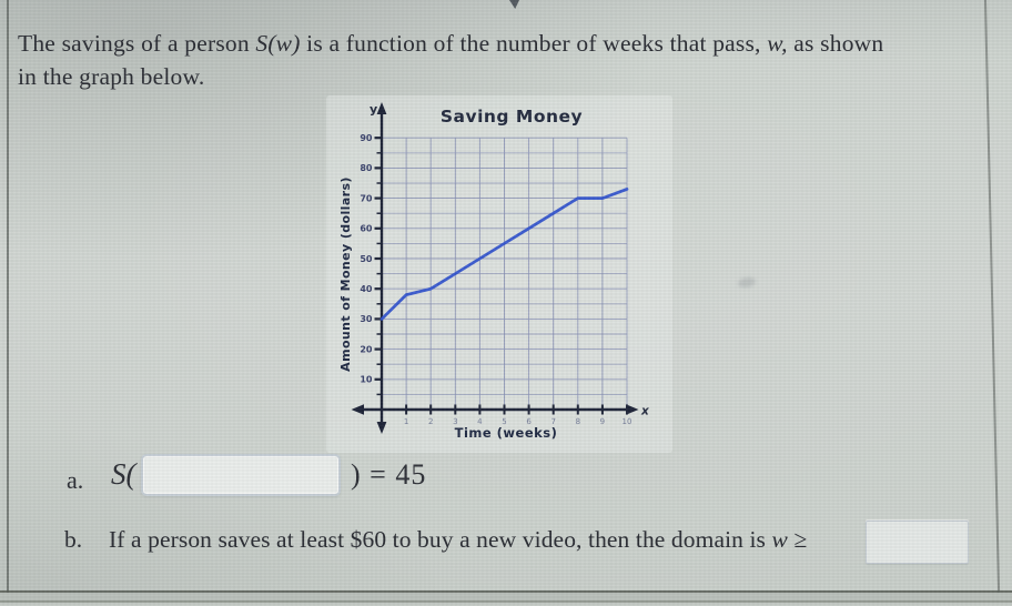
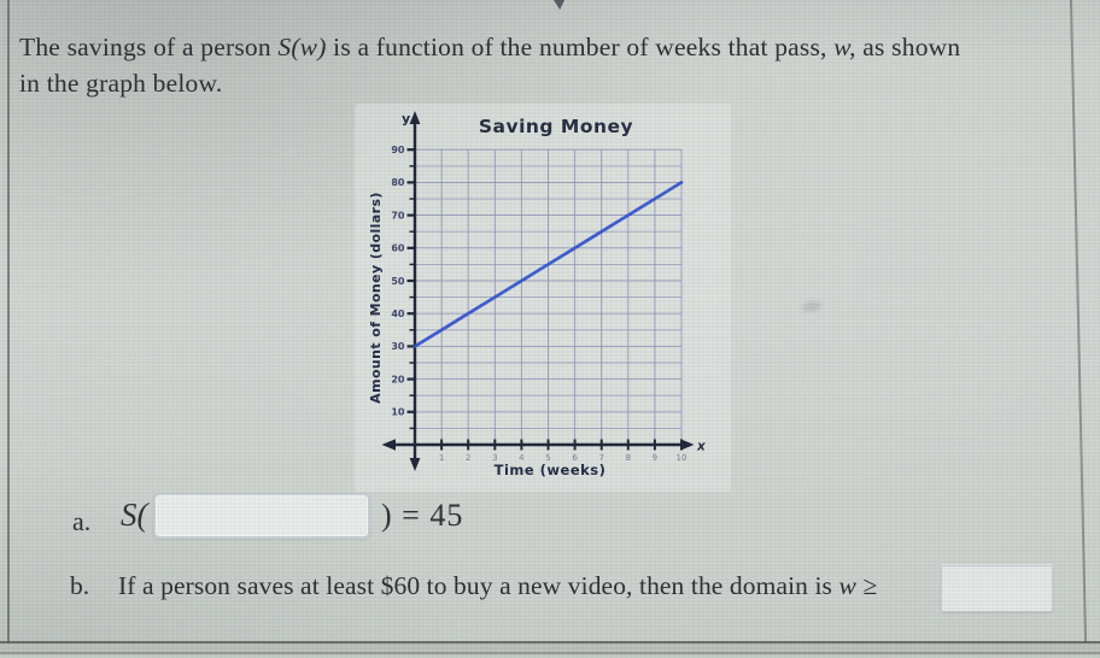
1: 38 -> 35
9: 70 -> 75
10: 73 -> 80
